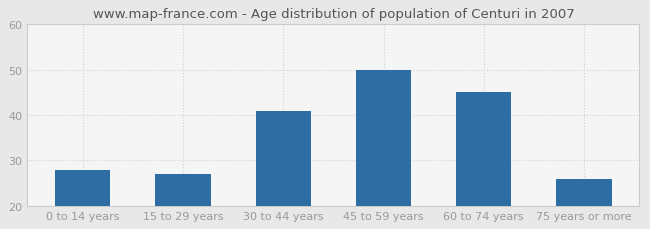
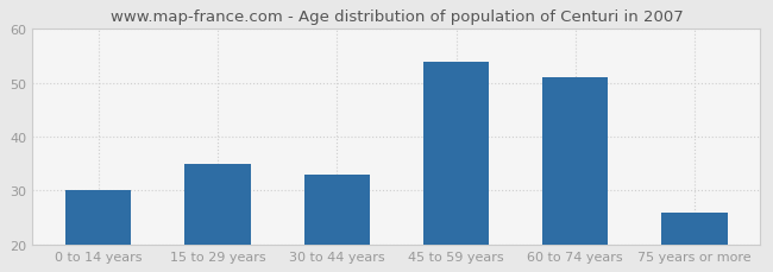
0 to 14 years: 28 -> 30
15 to 29 years: 27 -> 35
30 to 44 years: 41 -> 33
45 to 59 years: 50 -> 54
60 to 74 years: 45 -> 51
